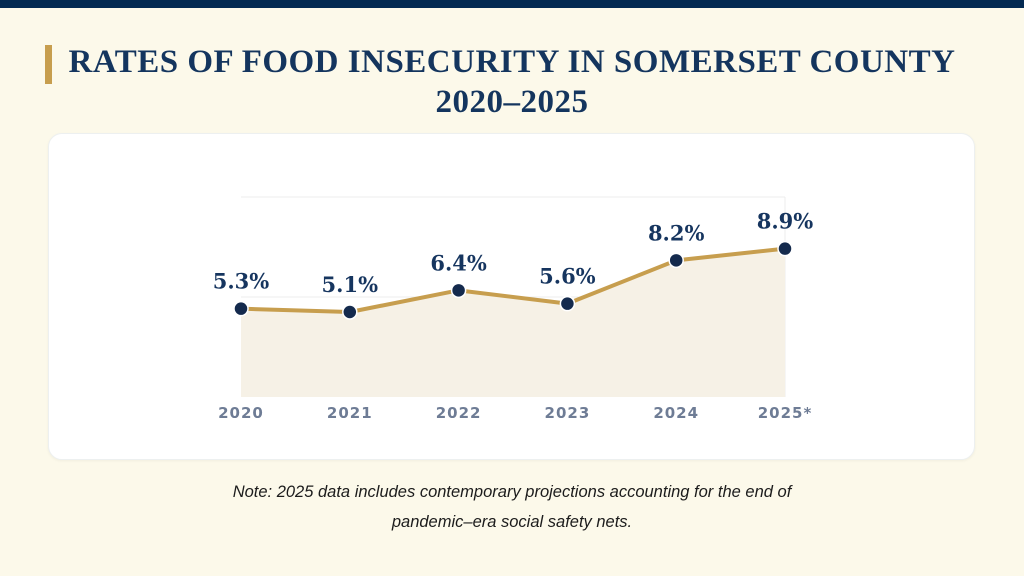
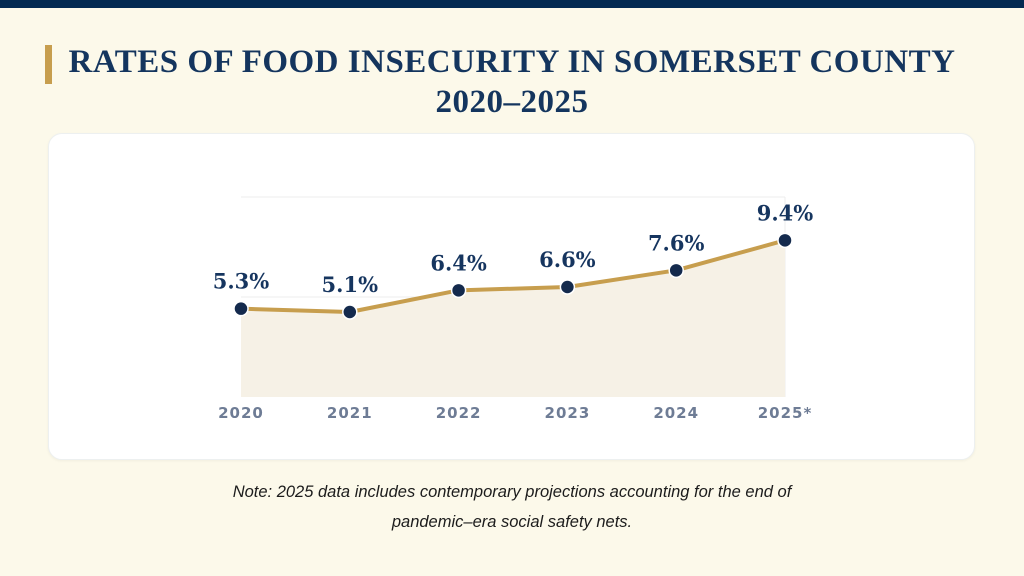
2023: 5.6% -> 6.6%
2024: 8.2% -> 7.6%
2025*: 8.9% -> 9.4%
